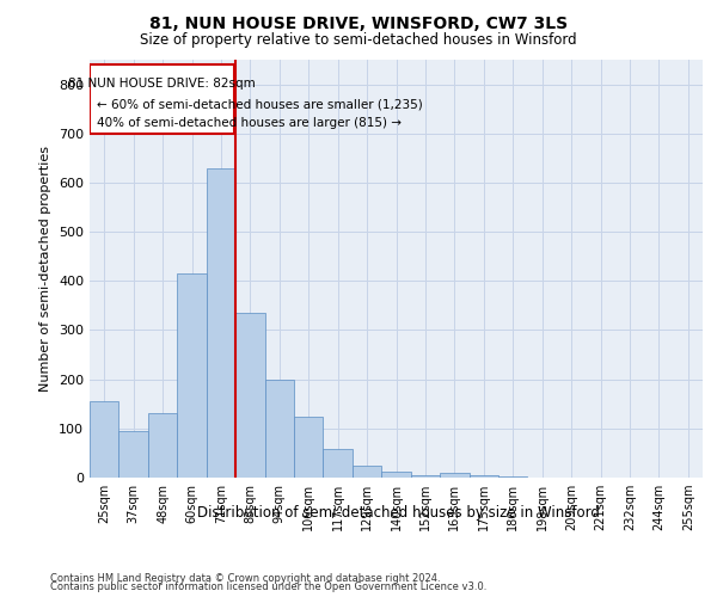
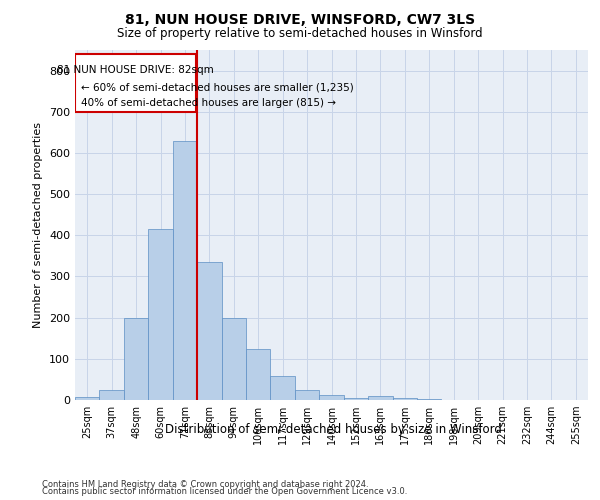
25sqm: 155 -> 8
37sqm: 95 -> 25
48sqm: 130 -> 200
